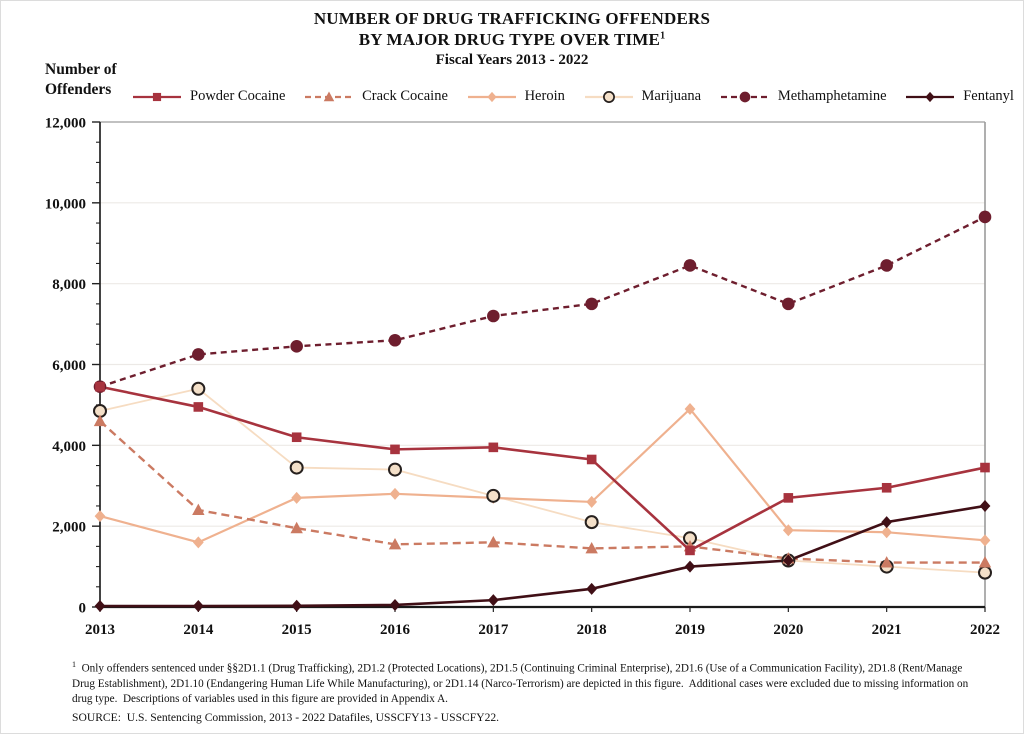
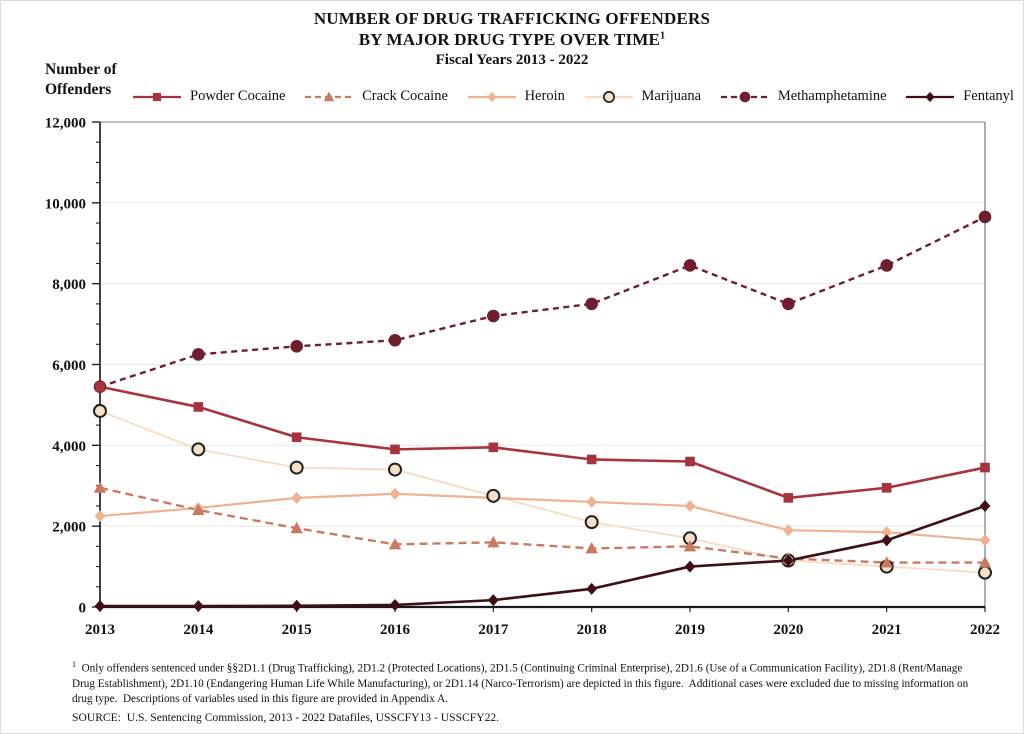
Crack Cocaine/2013: 4600 -> 3000
Heroin/2014: 1600 -> 2400
Marijuana/2014: 5400 -> 3900
Powder Cocaine/2019: 1400 -> 3600
Heroin/2019: 4900 -> 2500
Fentanyl/2021: 2100 -> 1600
